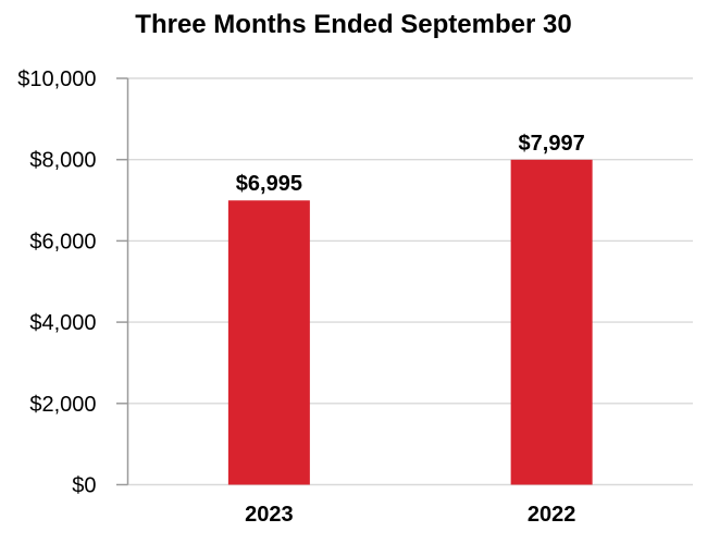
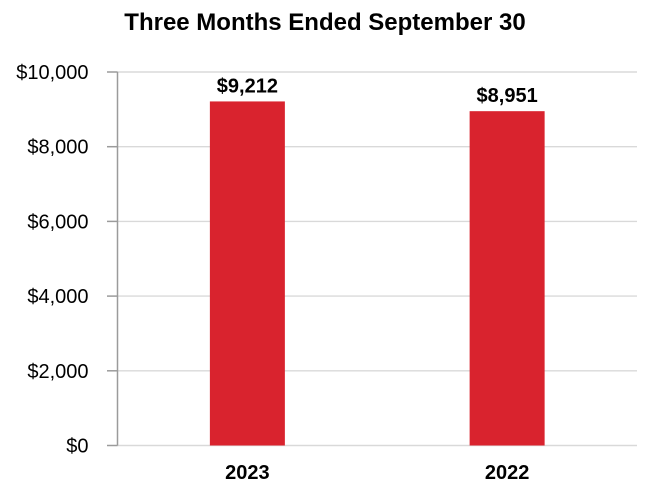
2023: $6,995 -> $9,212
2022: $7,997 -> $8,951
